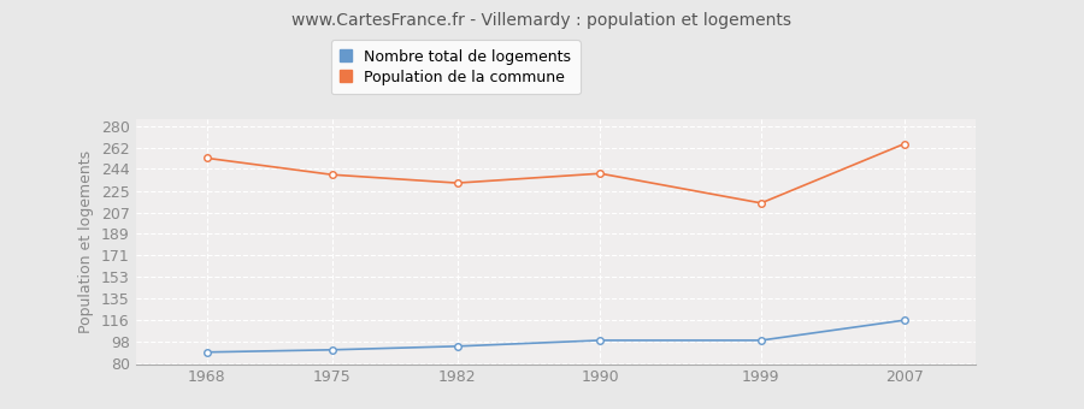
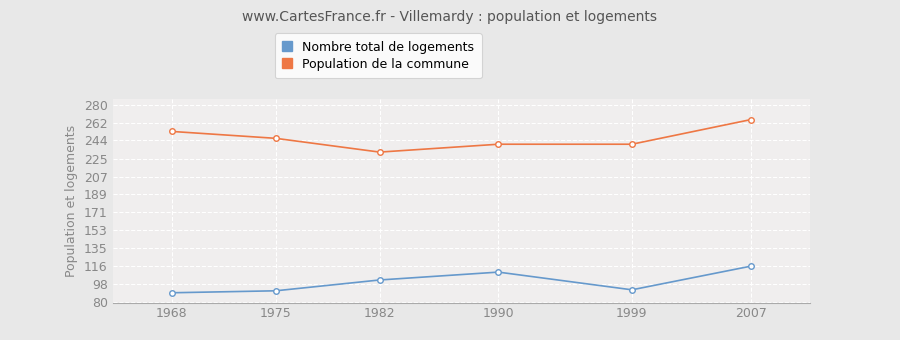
Population de la commune/1975: 239 -> 246
Nombre total de logements/1982: 94 -> 102
Nombre total de logements/1990: 99 -> 110
Nombre total de logements/1999: 99 -> 92
Population de la commune/1999: 215 -> 240
